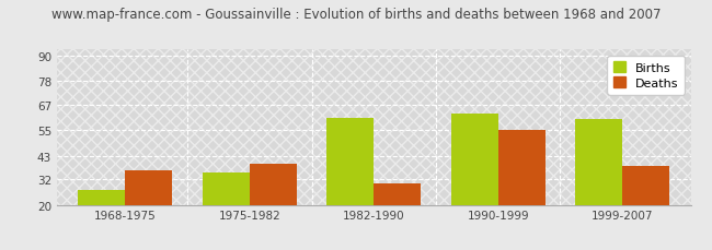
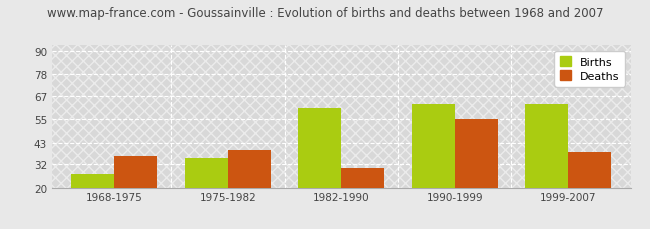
Births/1999-2007: 60 -> 63
